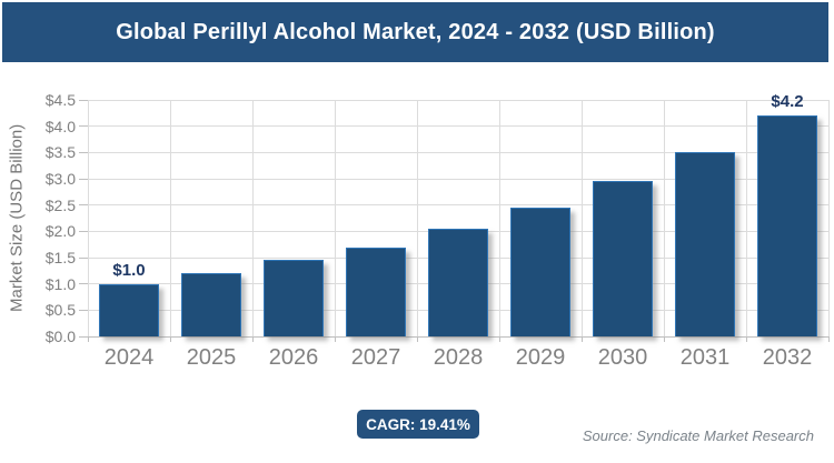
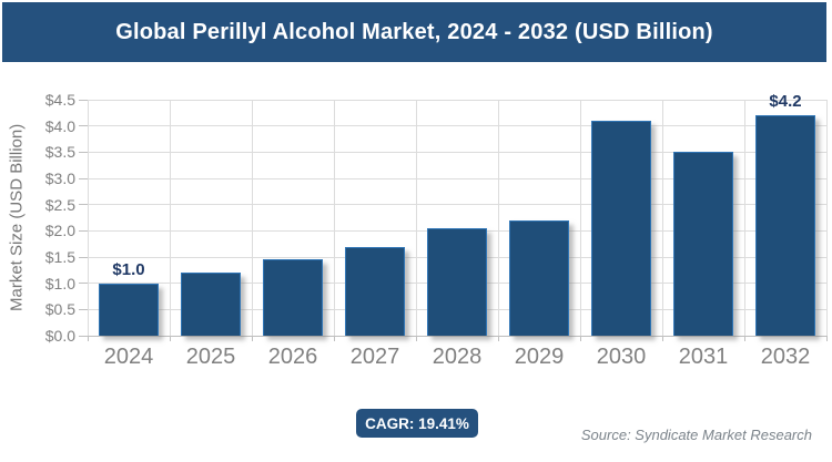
2029: $2.5 -> $2.2
2030: $3.0 -> $4.1
